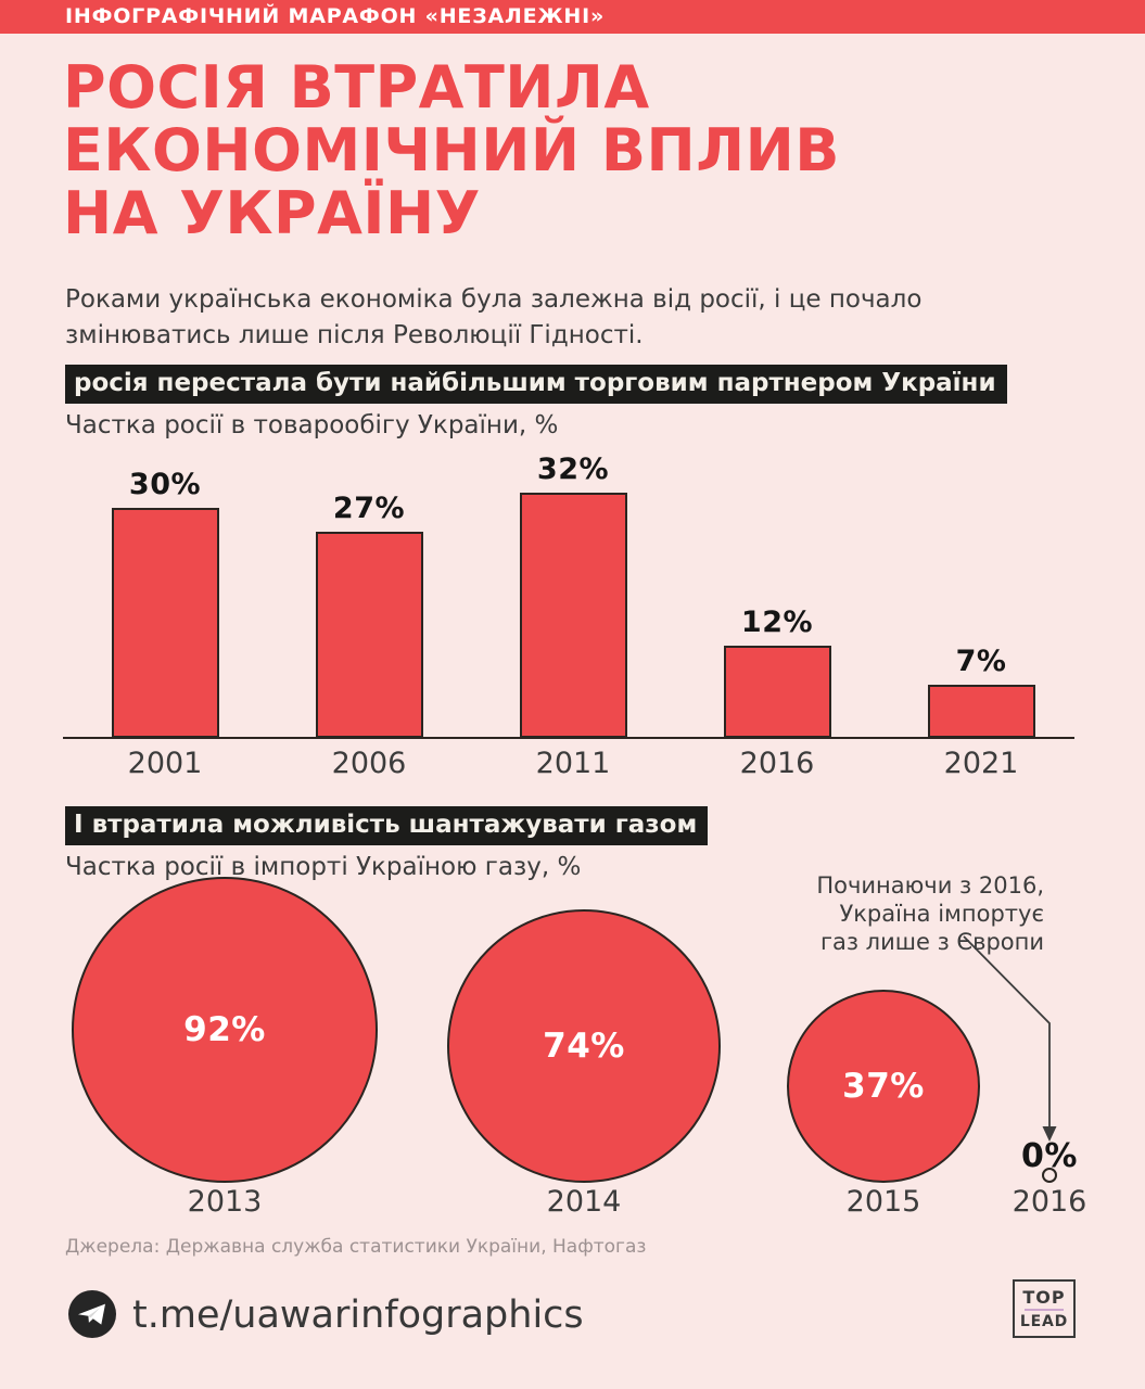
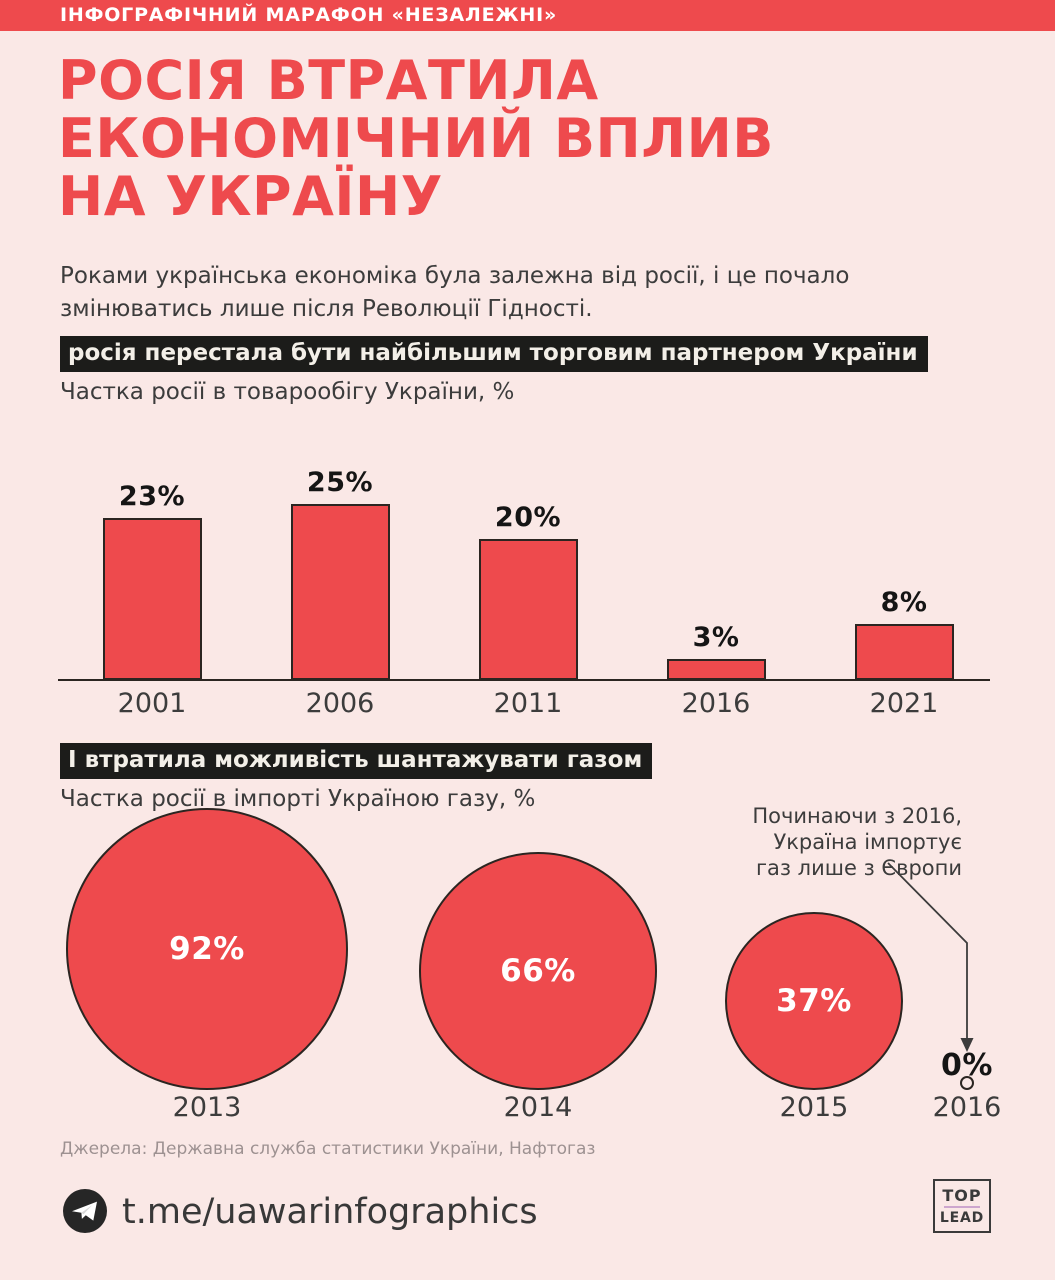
росія перестала бути найбільшим торговим партнером України/2001: 30% -> 23%
росія перестала бути найбільшим торговим партнером України/2006: 27% -> 25%
росія перестала бути найбільшим торговим партнером України/2011: 32% -> 20%
росія перестала бути найбільшим торговим партнером України/2016: 12% -> 3%
росія перестала бути найбільшим торговим партнером України/2021: 7% -> 8%
І втратила можливість шантажувати газом/2014: 74% -> 66%
